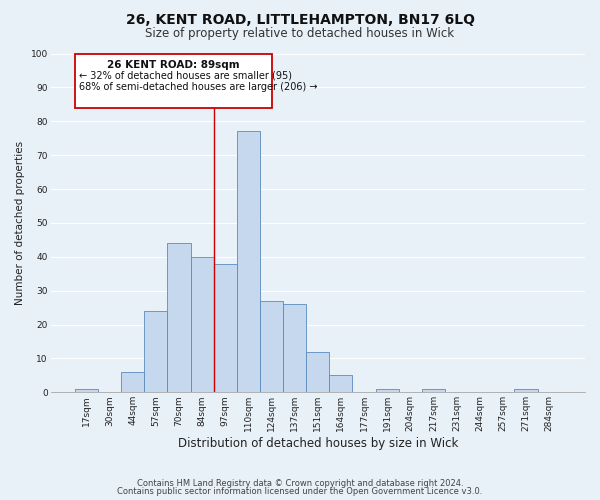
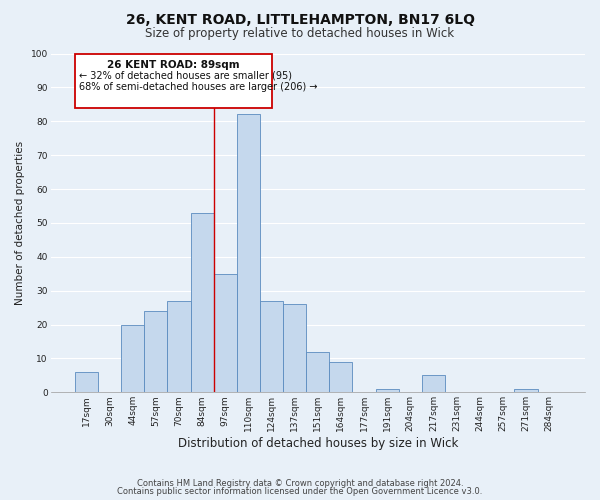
17sqm: 1 -> 6
44sqm: 6 -> 20
70sqm: 44 -> 27
84sqm: 40 -> 53
97sqm: 38 -> 35
110sqm: 77 -> 82
164sqm: 5 -> 9
217sqm: 1 -> 5
